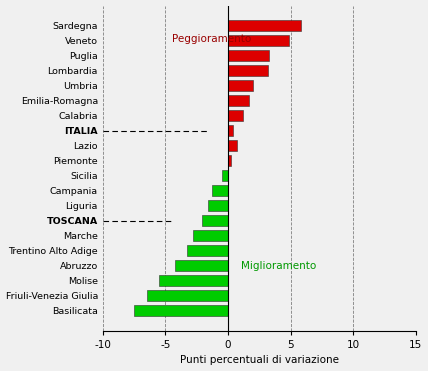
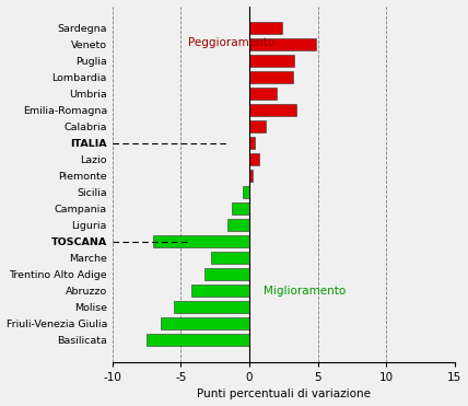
Sardegna: 5.8 -> 2.4
Emilia-Romagna: 1.7 -> 3.4
TOSCANA: -2.1 -> -7.0
